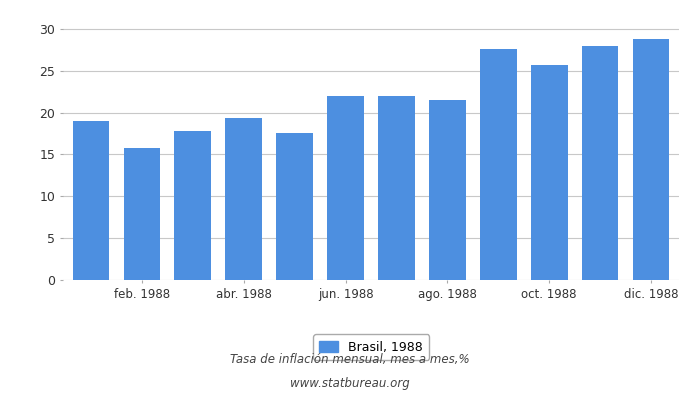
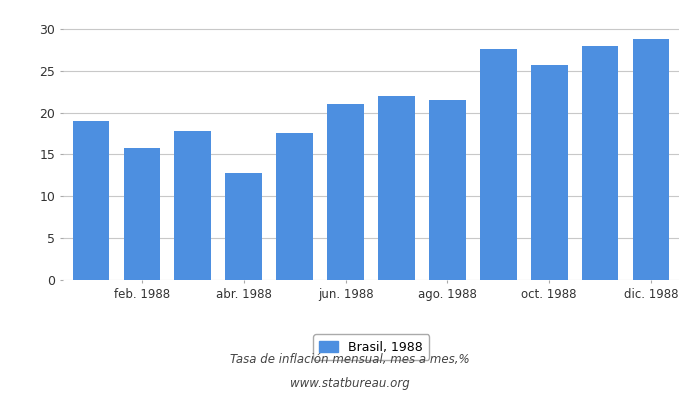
abr. 1988: 19.4 -> 12.8
jun. 1988: 22.0 -> 21.0
